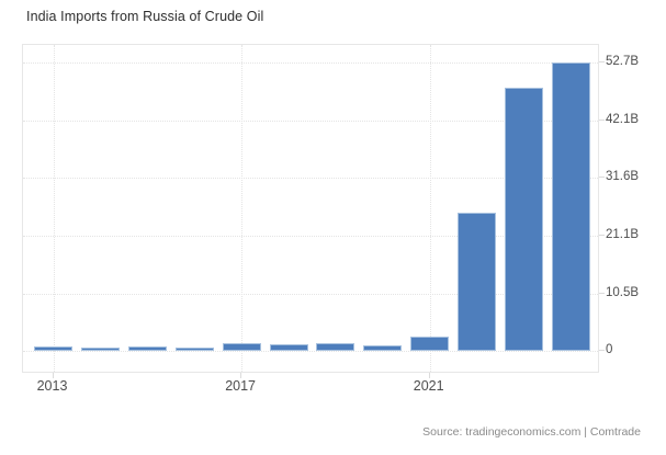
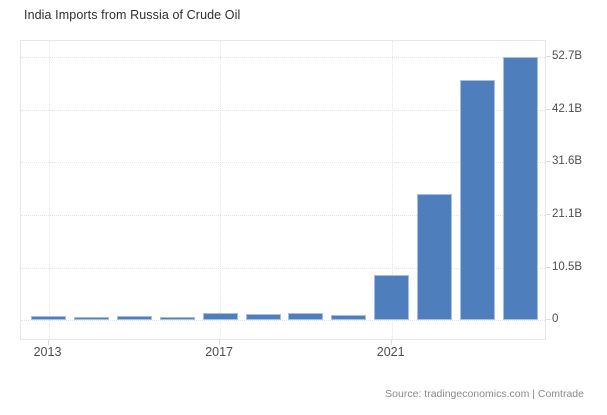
2021: 3B -> 9B
